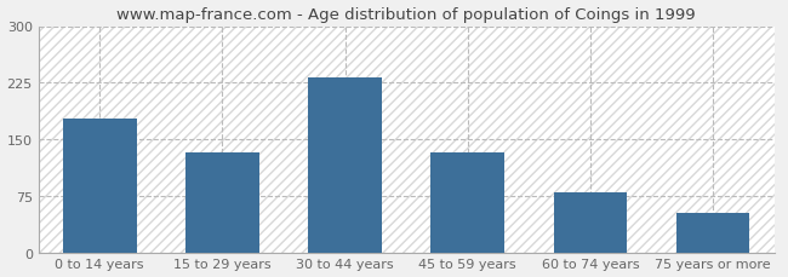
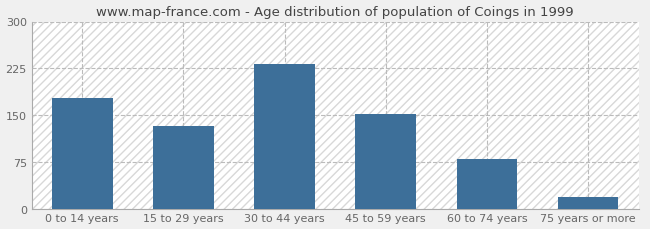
45 to 59 years: 132 -> 152
75 years or more: 52 -> 18
